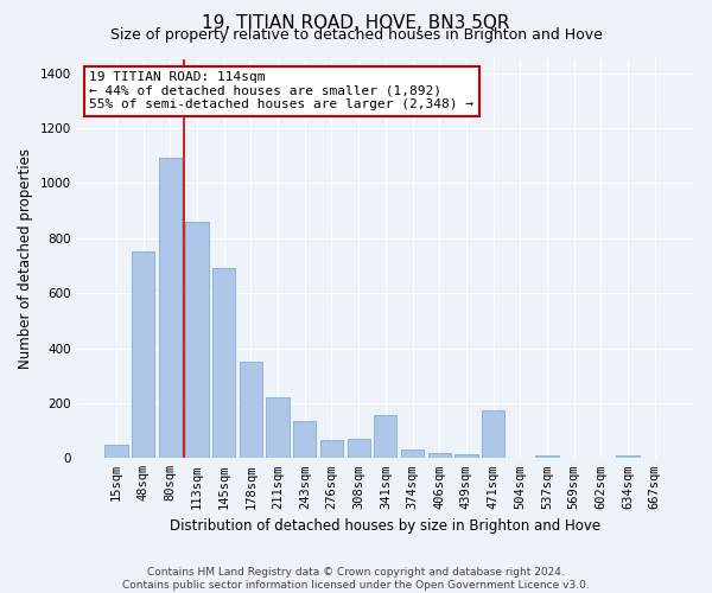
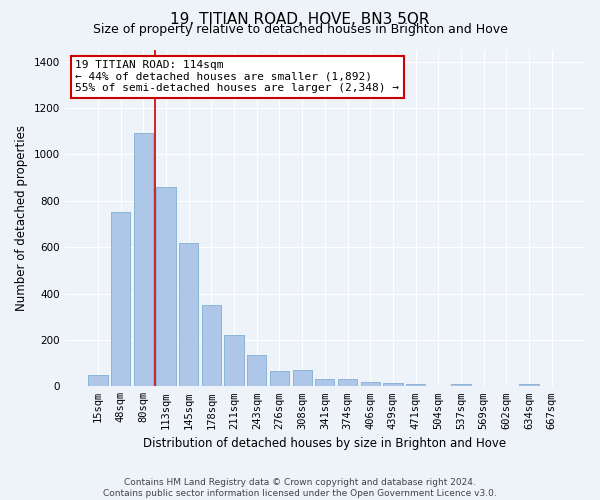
145sqm: 690 -> 620
341sqm: 155 -> 30
471sqm: 175 -> 10
